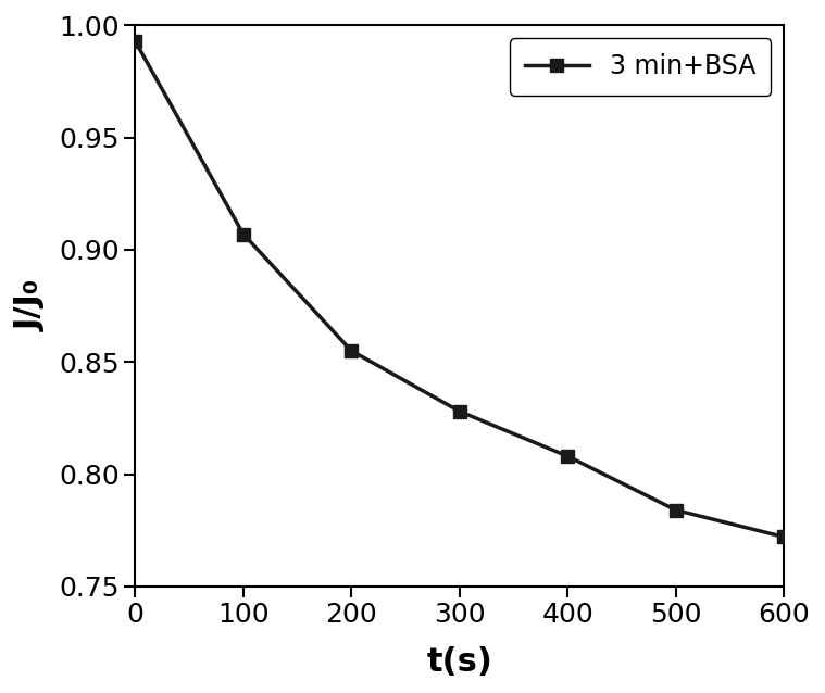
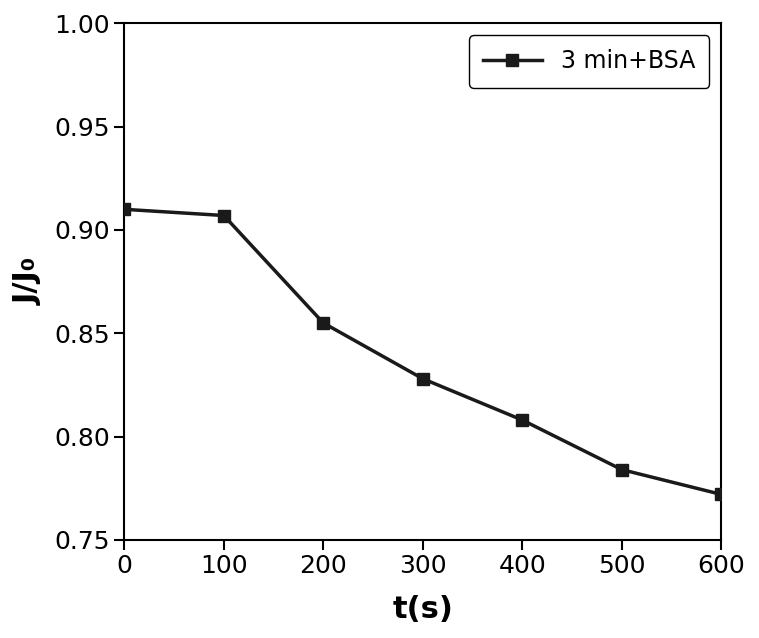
0: 0.993 -> 0.910
